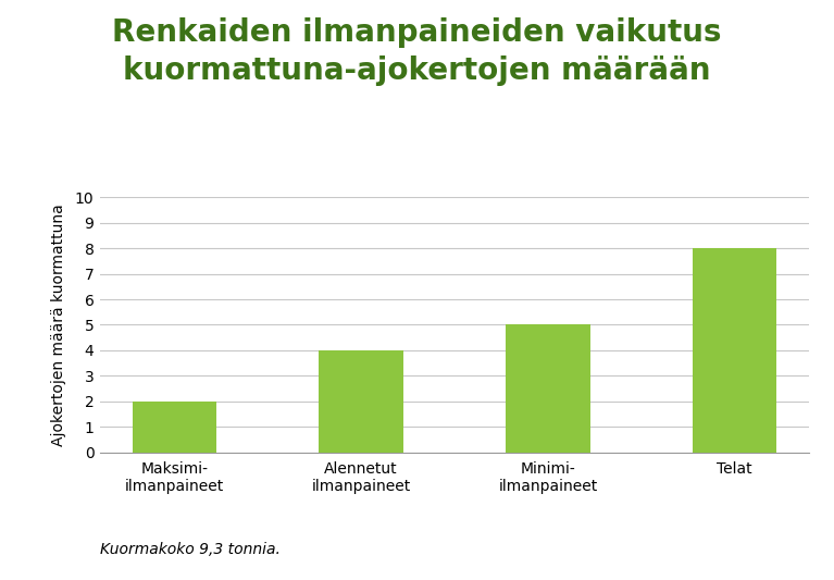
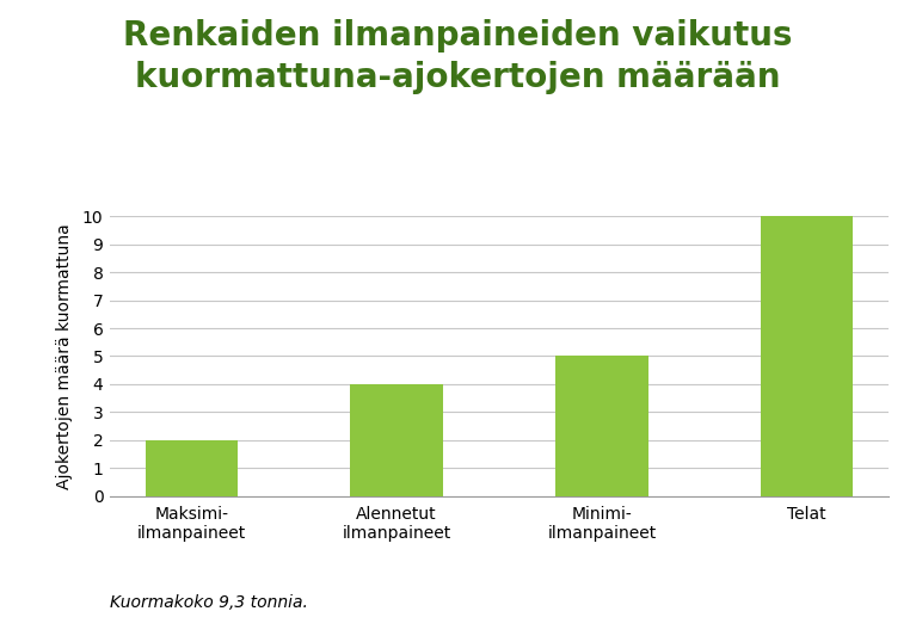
Telat: 8 -> 10
